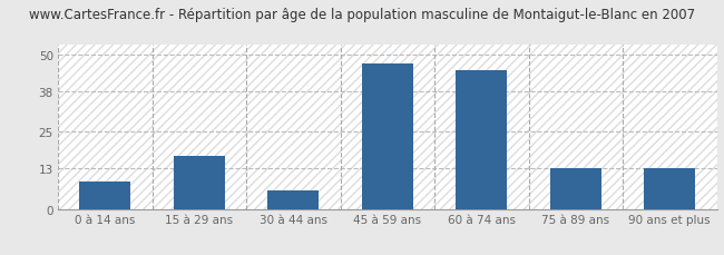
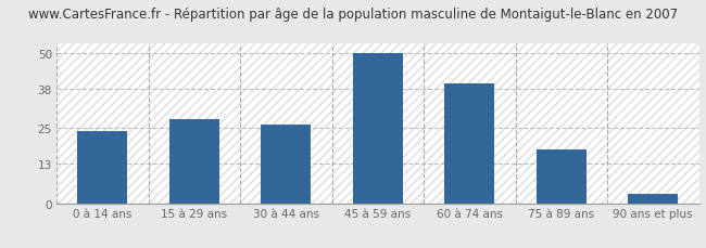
0 à 14 ans: 9 -> 24
15 à 29 ans: 17 -> 28
30 à 44 ans: 6 -> 26
45 à 59 ans: 47 -> 50
60 à 74 ans: 45 -> 40
75 à 89 ans: 13 -> 18
90 ans et plus: 13 -> 3
